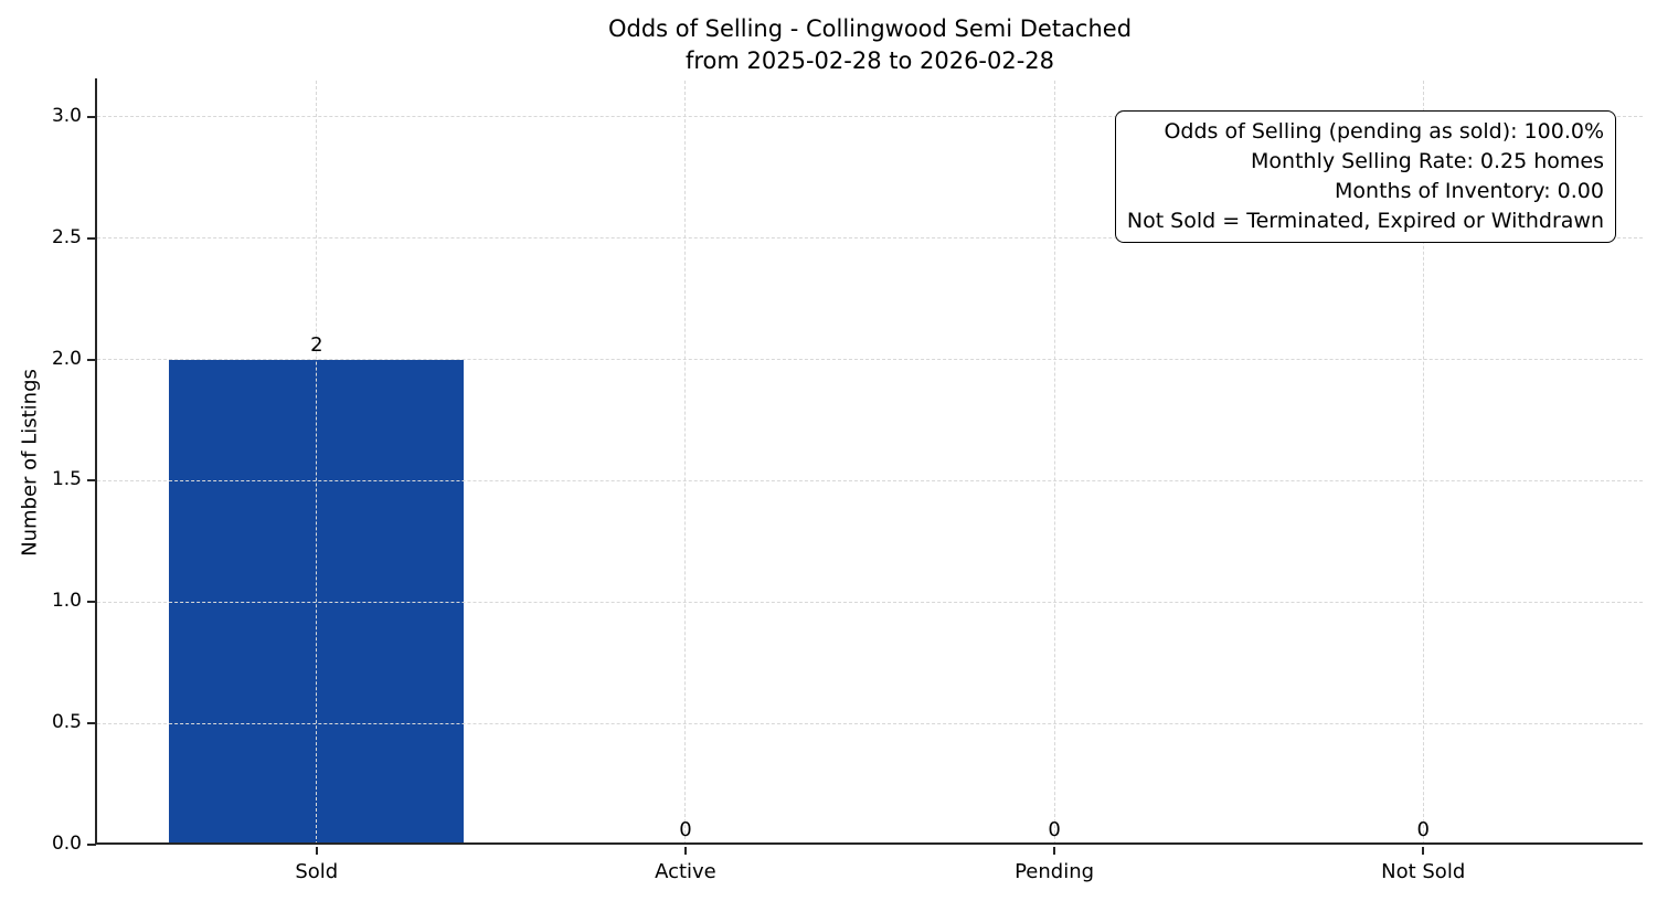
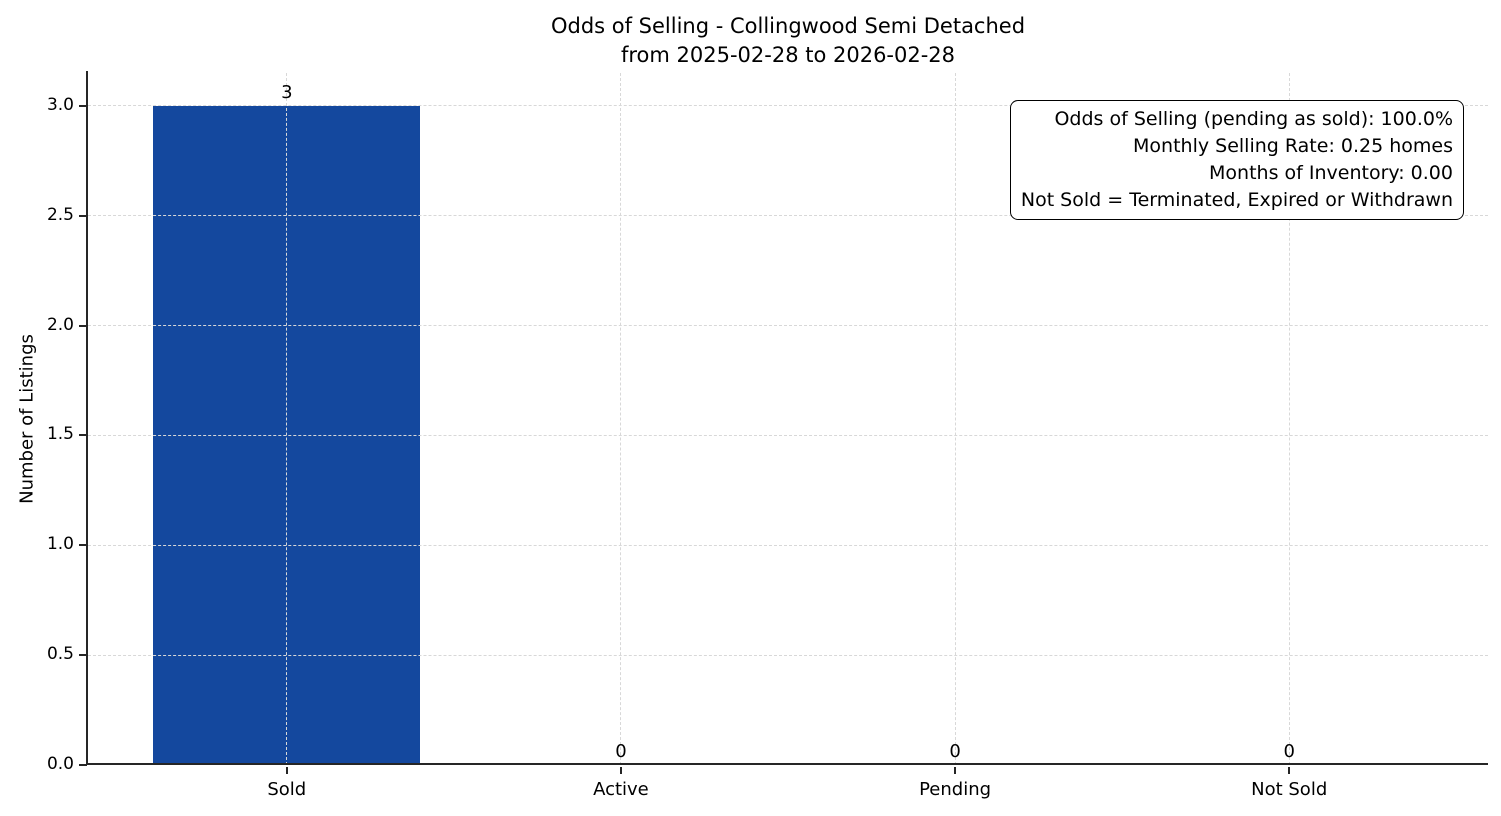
Sold: 2 -> 3
